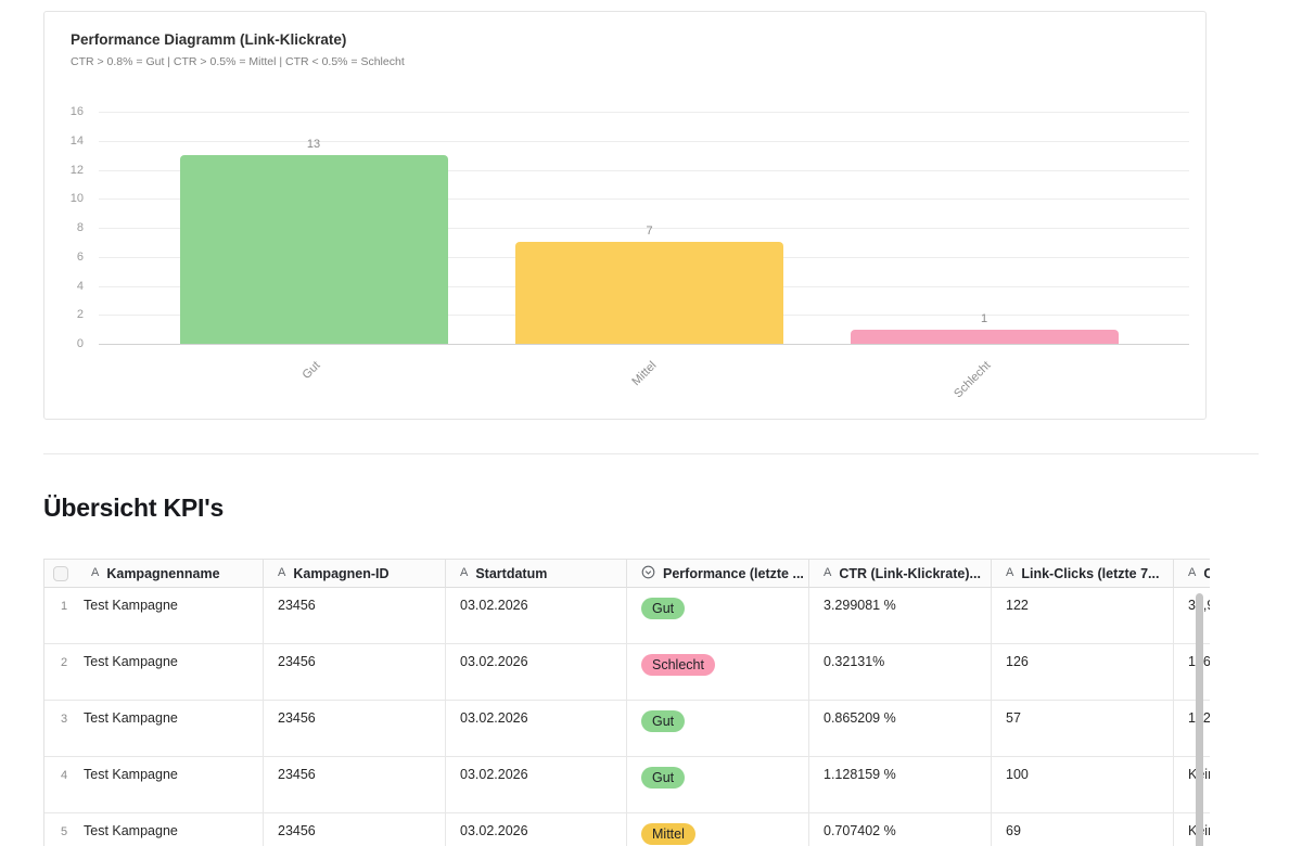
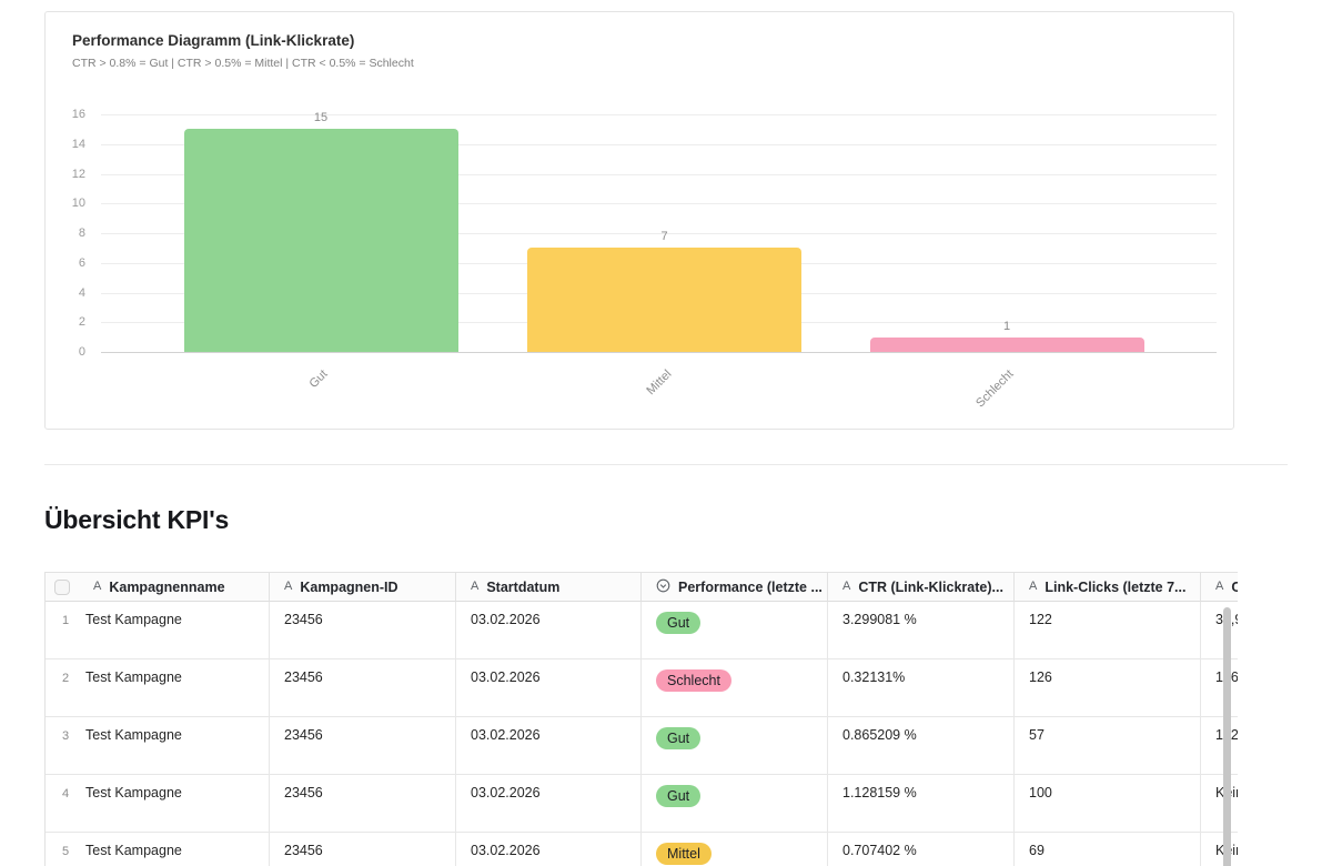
Gut: 13 -> 15
